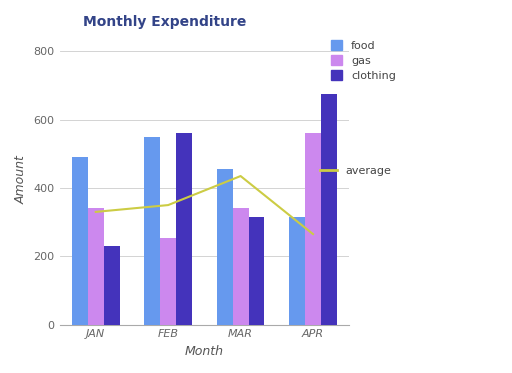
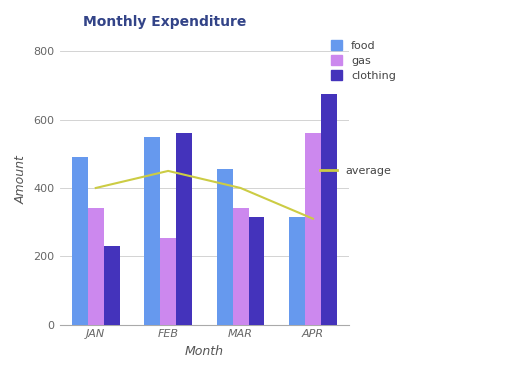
average/JAN: 330 -> 400
average/FEB: 350 -> 450
average/MAR: 435 -> 400
average/APR: 265 -> 310
